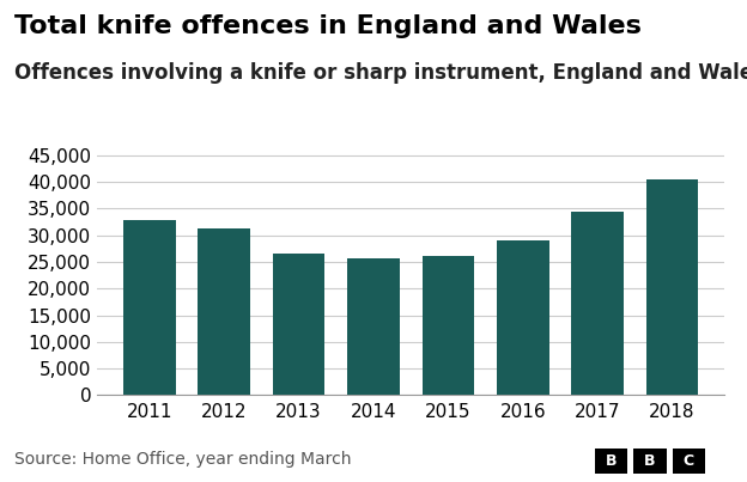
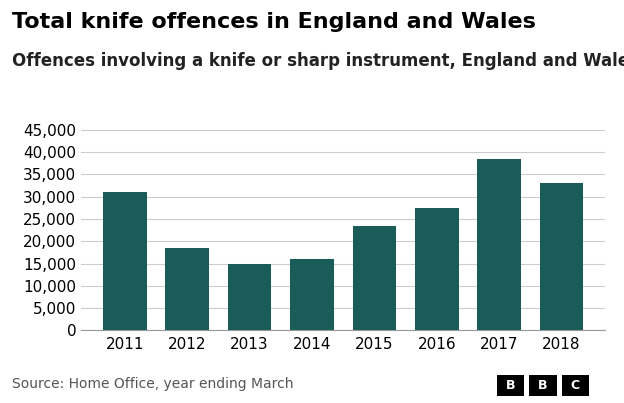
2011: 32,800 -> 31,000
2012: 31,200 -> 18,500
2013: 26,500 -> 15,000
2014: 25,600 -> 16,000
2015: 26,200 -> 23,500
2016: 29,000 -> 27,500
2017: 34,500 -> 38,500
2018: 40,500 -> 33,000
